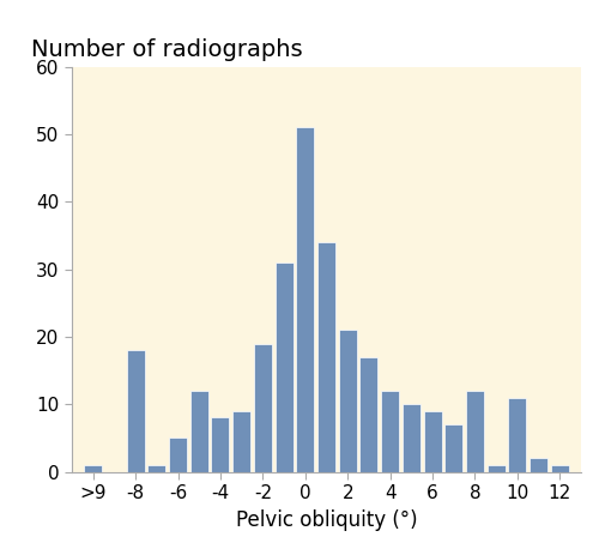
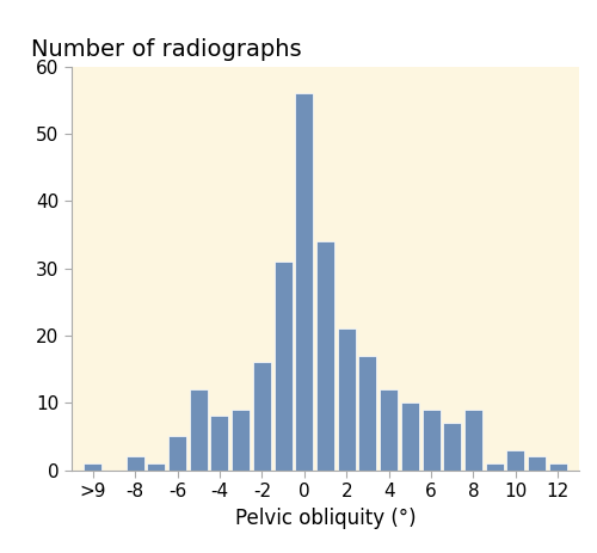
-8: 18 -> 2
-2: 19 -> 16
0: 51 -> 56
8: 12 -> 9
10: 11 -> 3
